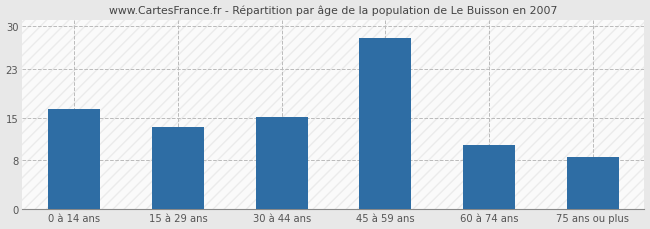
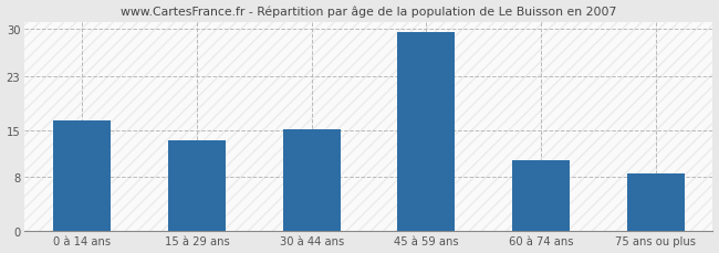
45 à 59 ans: 28.0 -> 29.5
